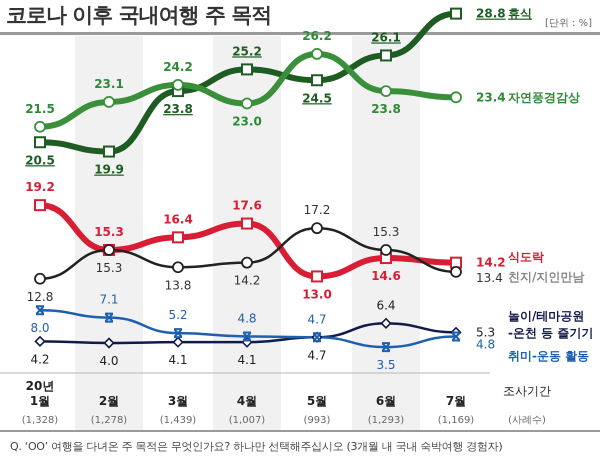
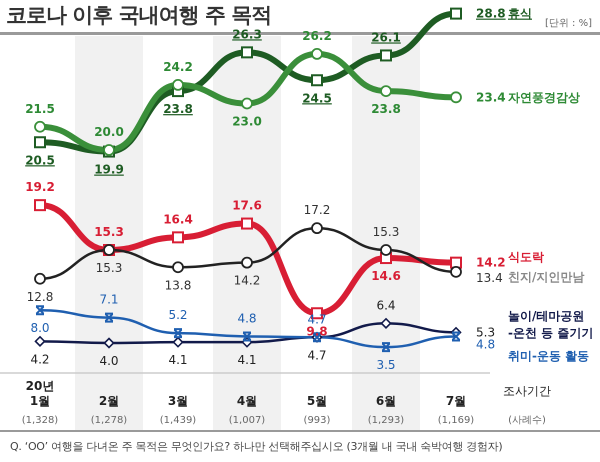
자연풍경감상/2월: 23.1 -> 20.0
휴식/4월: 25.2 -> 26.3
식도락/5월: 13.0 -> 9.8
